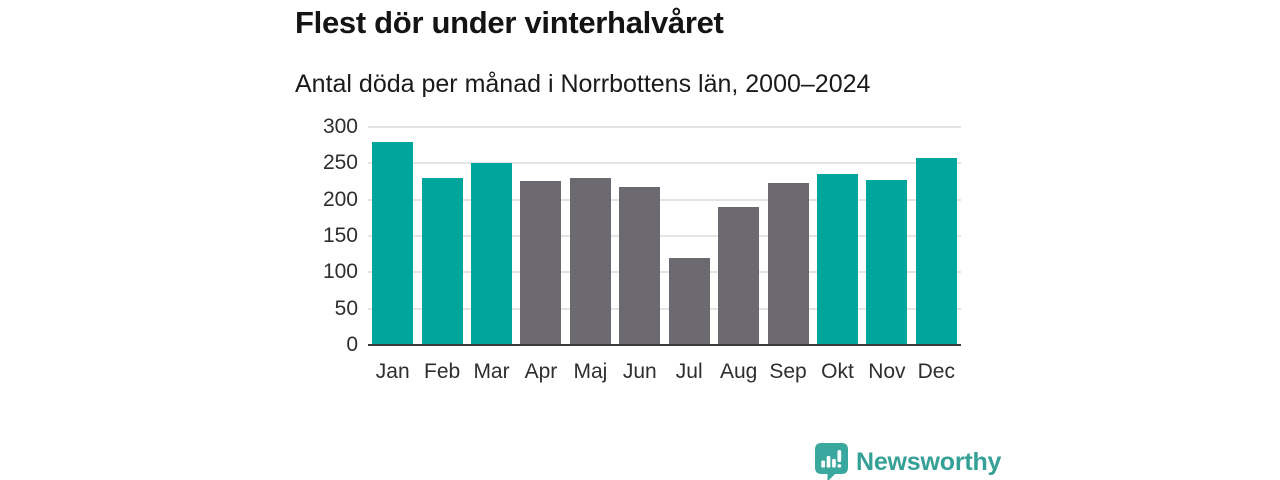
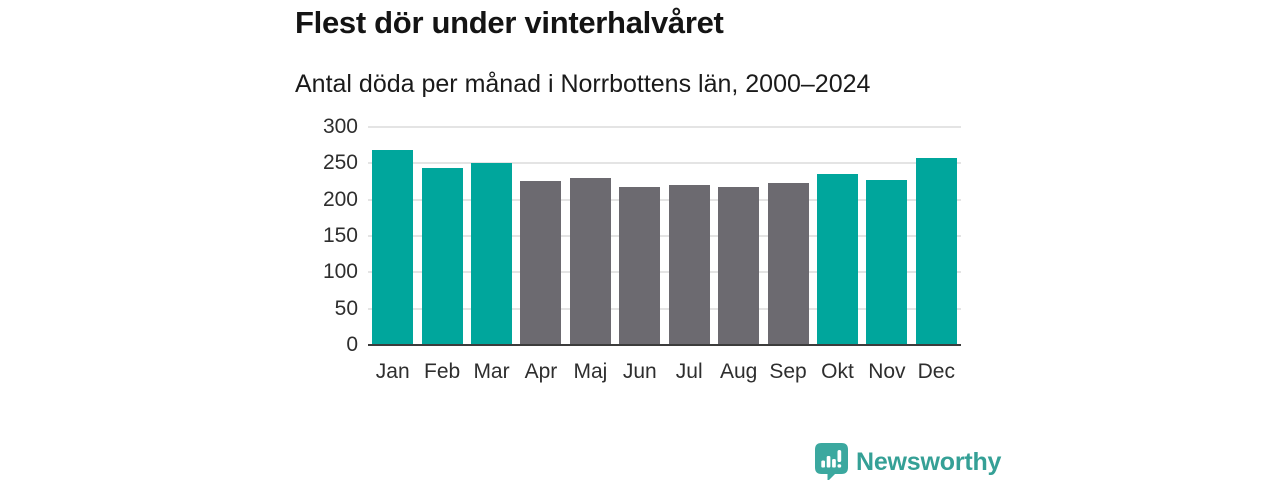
Jan: 280 -> 270
Feb: 230 -> 240
Jul: 120 -> 220
Aug: 190 -> 220
